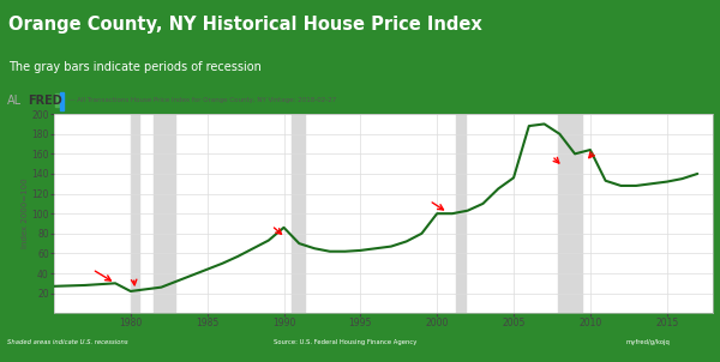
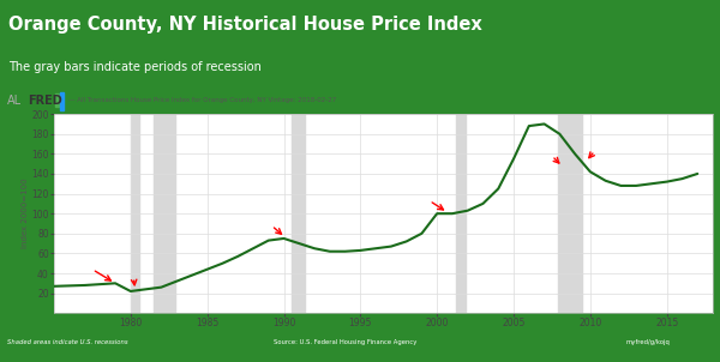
1990: 86 -> 75
2005: 136 -> 155
2010: 164 -> 142
